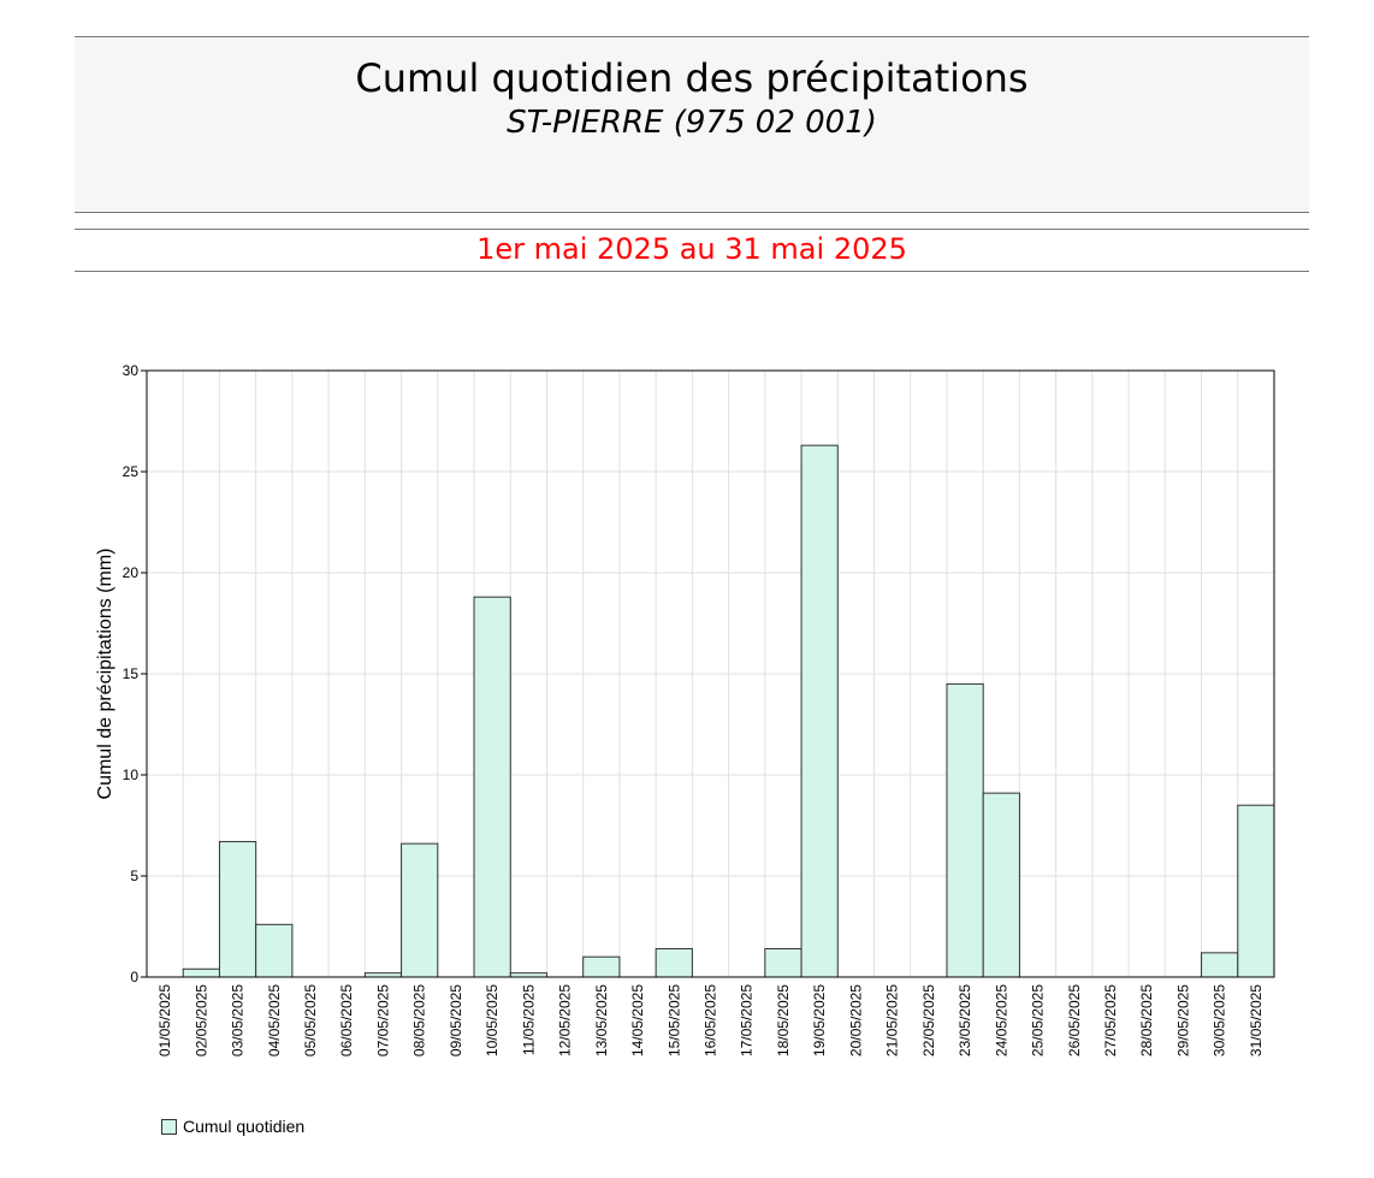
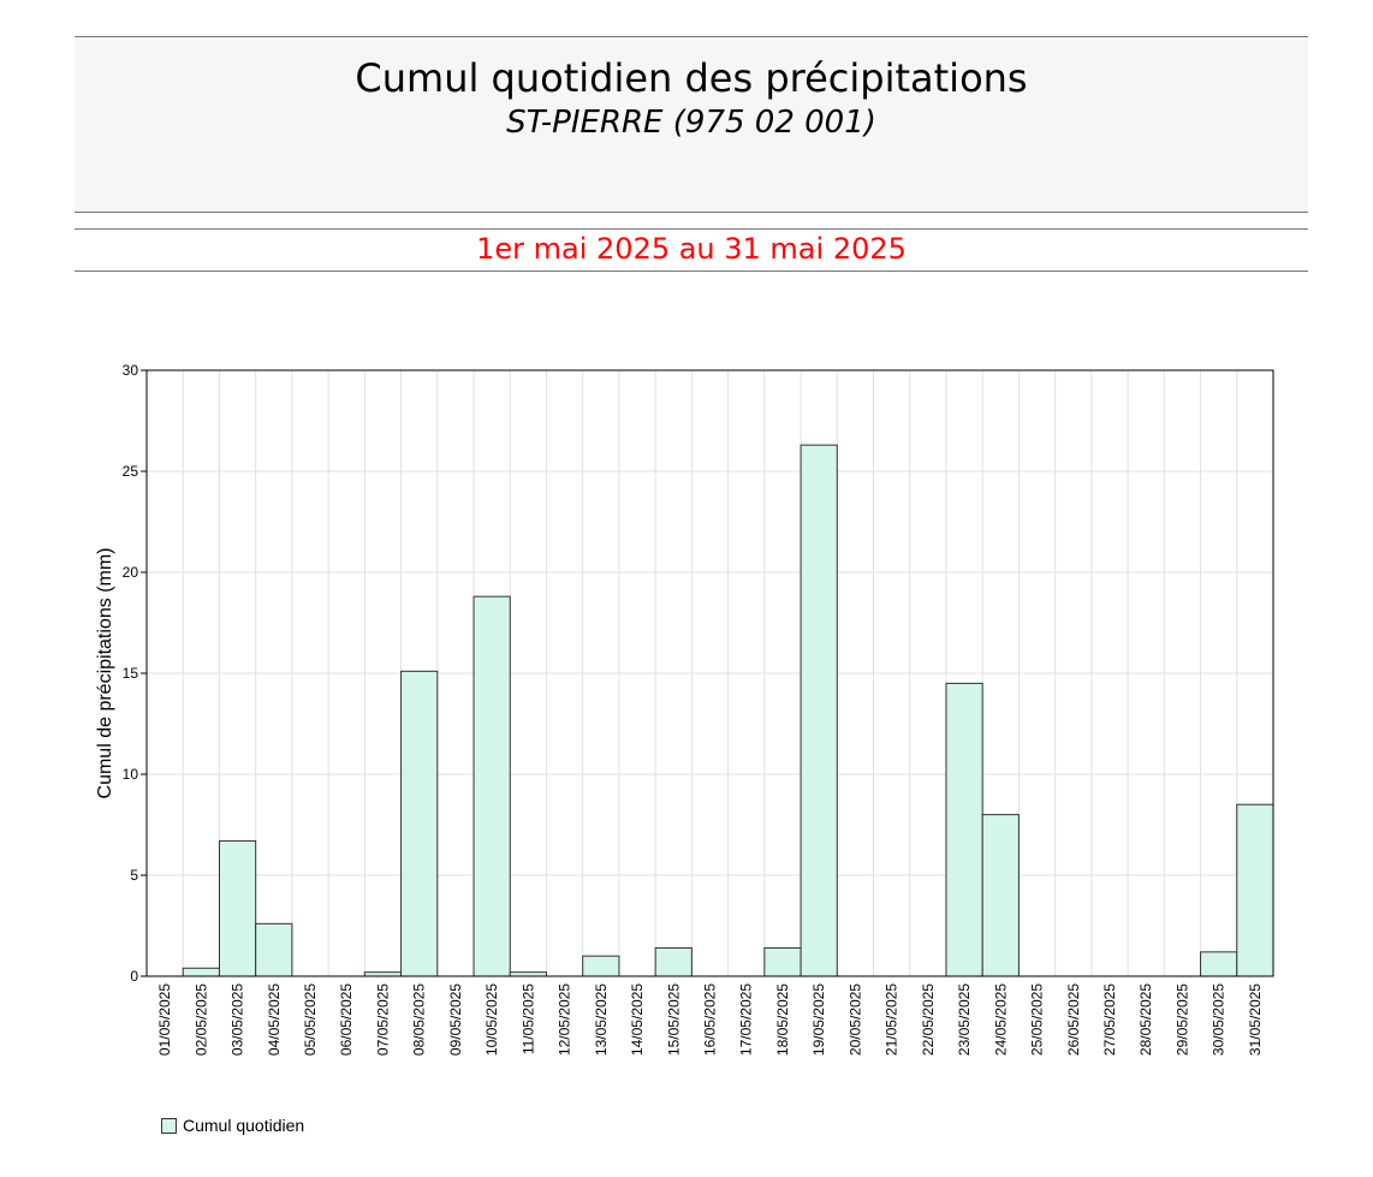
08/05/2025: 6.6 -> 15.1
24/05/2025: 9.1 -> 8.0
